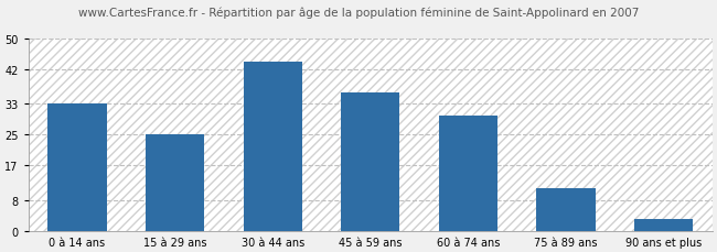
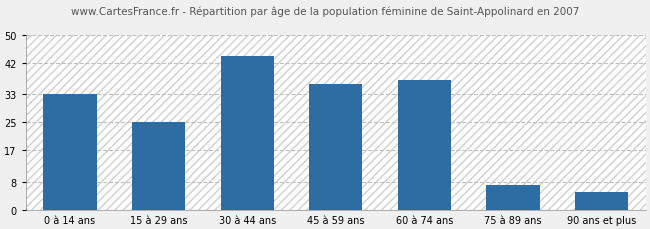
60 à 74 ans: 30 -> 37
75 à 89 ans: 11 -> 7
90 ans et plus: 3 -> 5
